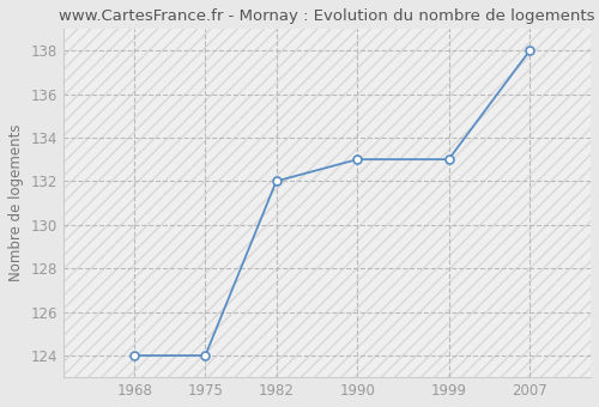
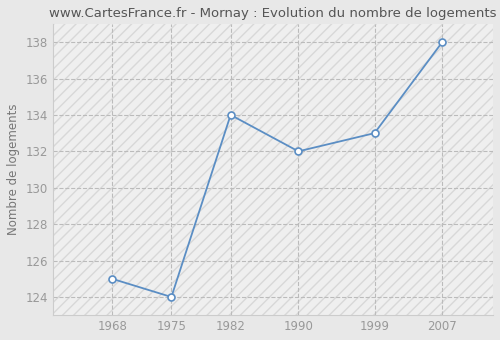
1968: 124 -> 125
1982: 132 -> 134
1990: 133 -> 132
